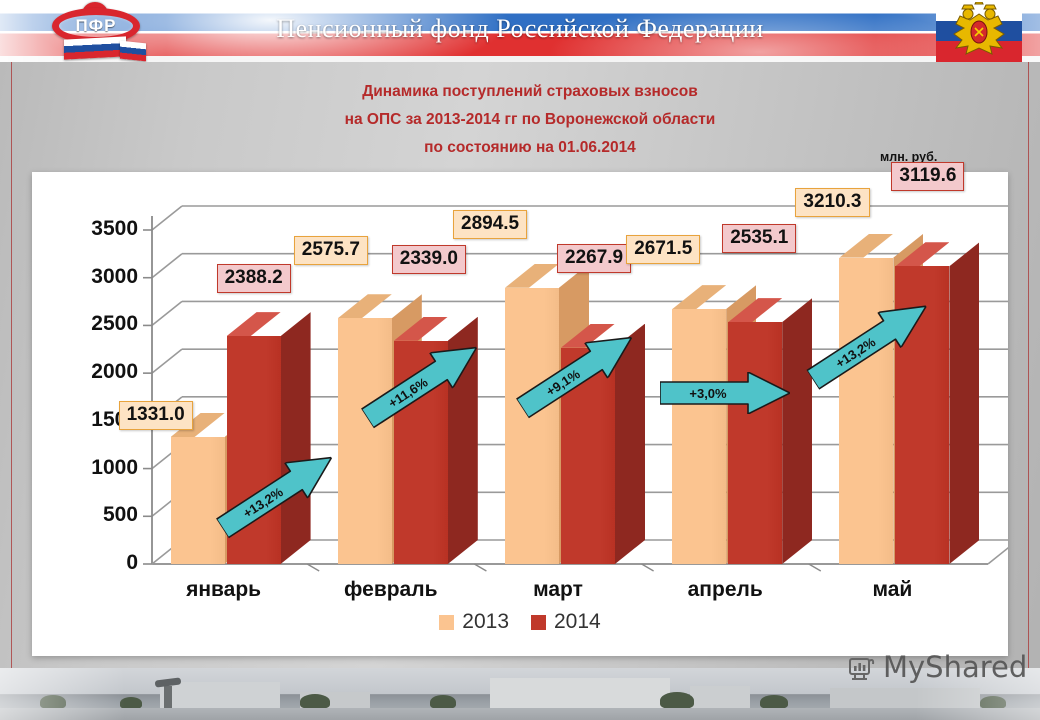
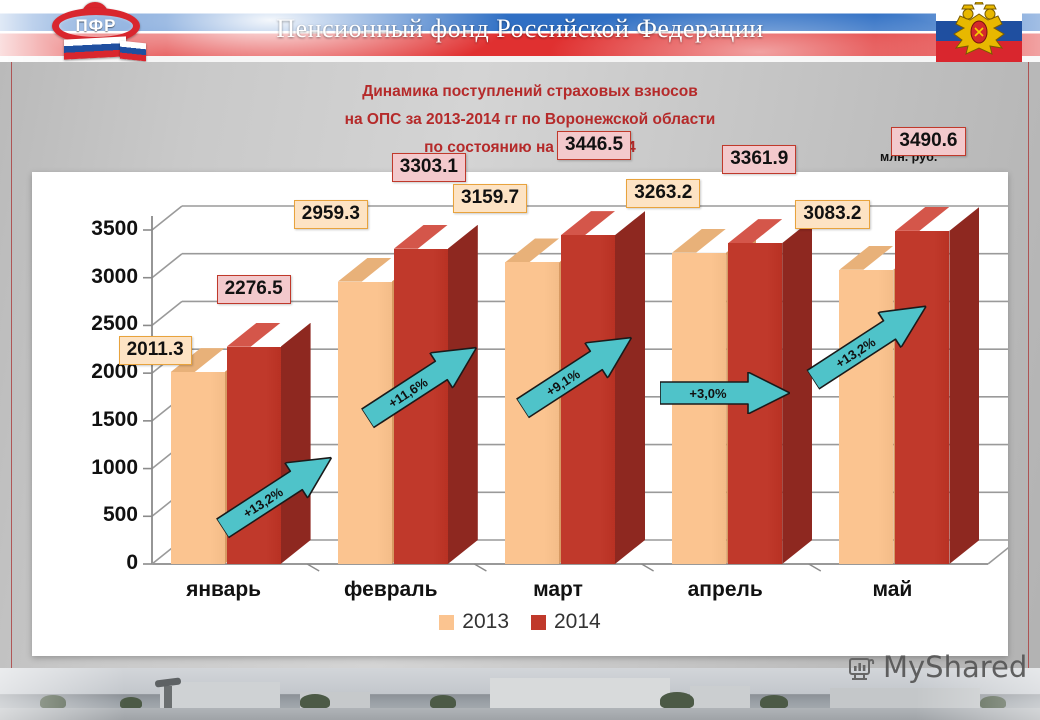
2013/январь: 1331.0 -> 2011.3
2014/январь: 2388.2 -> 2276.5
2013/февраль: 2575.7 -> 2959.3
2014/февраль: 2339.0 -> 3303.1
2013/март: 2894.5 -> 3159.7
2014/март: 2267.9 -> 3446.5
2013/апрель: 2671.5 -> 3263.2
2014/апрель: 2535.1 -> 3361.9
2013/май: 3210.3 -> 3083.2
2014/май: 3119.6 -> 3490.6
